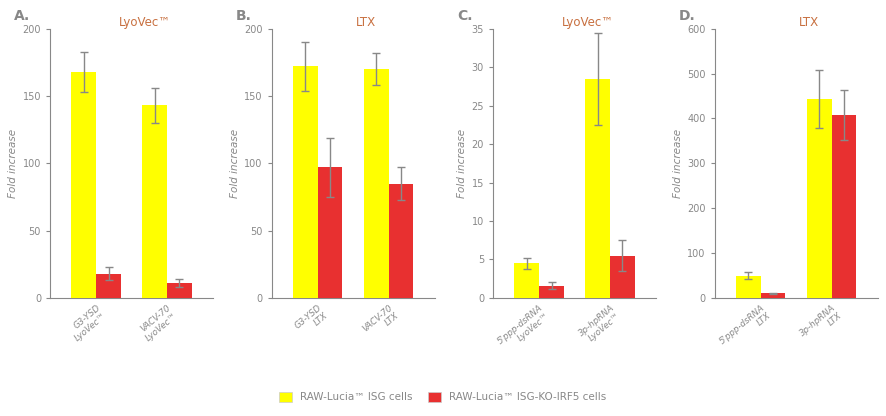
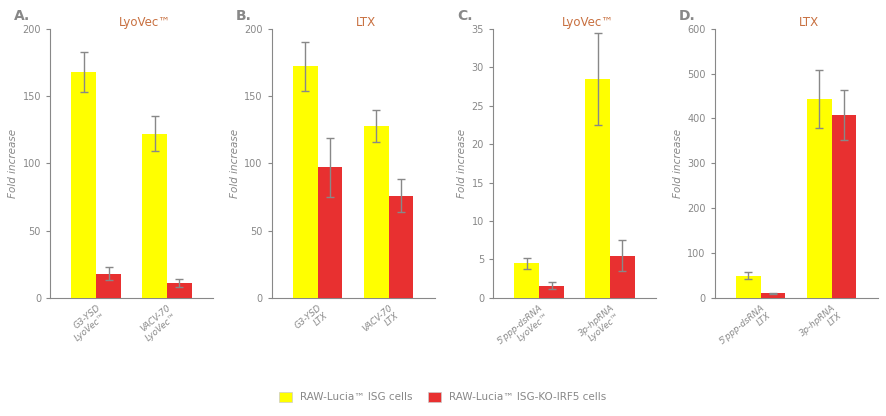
RAW-Lucia™ ISG cells/VACV-70 LyoVec™: 143 -> 122
RAW-Lucia™ ISG cells/VACV-70 LTX: 170 -> 128
RAW-Lucia™ ISG-KO-IRF5 cells/VACV-70 LTX: 85 -> 76
